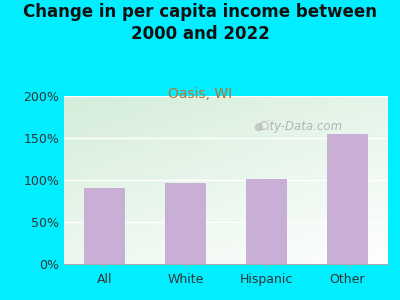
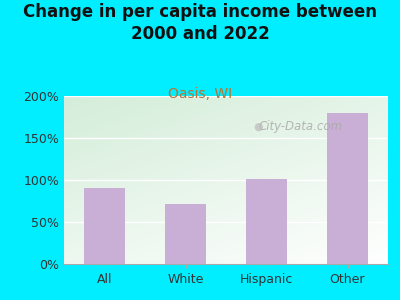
White: 96% -> 72%
Other: 155% -> 180%
